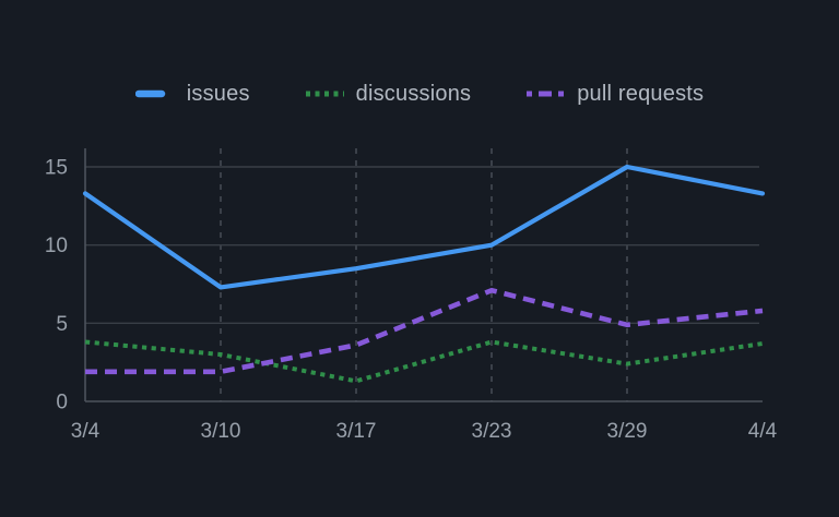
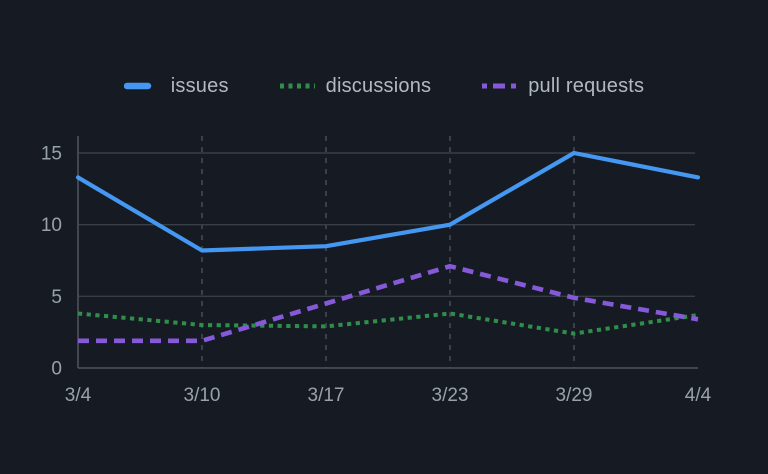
issues/3/10: 7.3 -> 8.2
discussions/3/17: 1.3 -> 2.9
pull requests/3/17: 3.6 -> 4.5
pull requests/4/4: 5.8 -> 3.4
